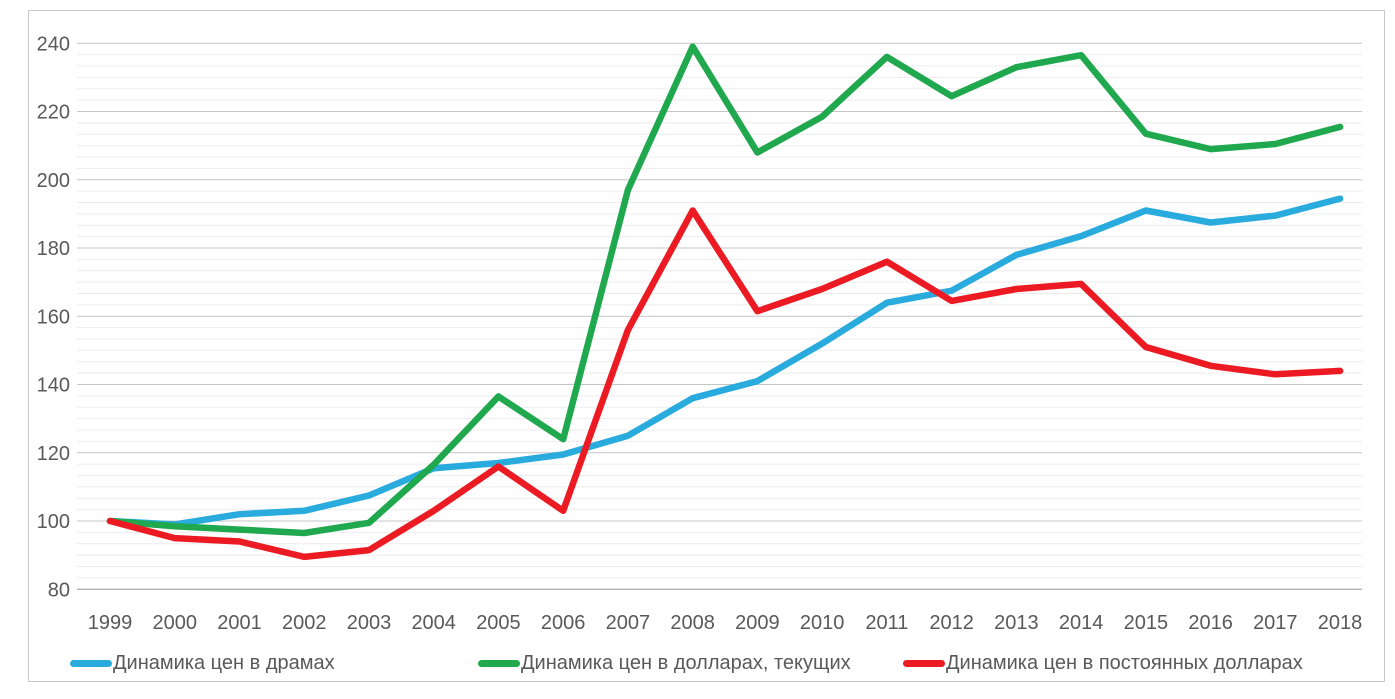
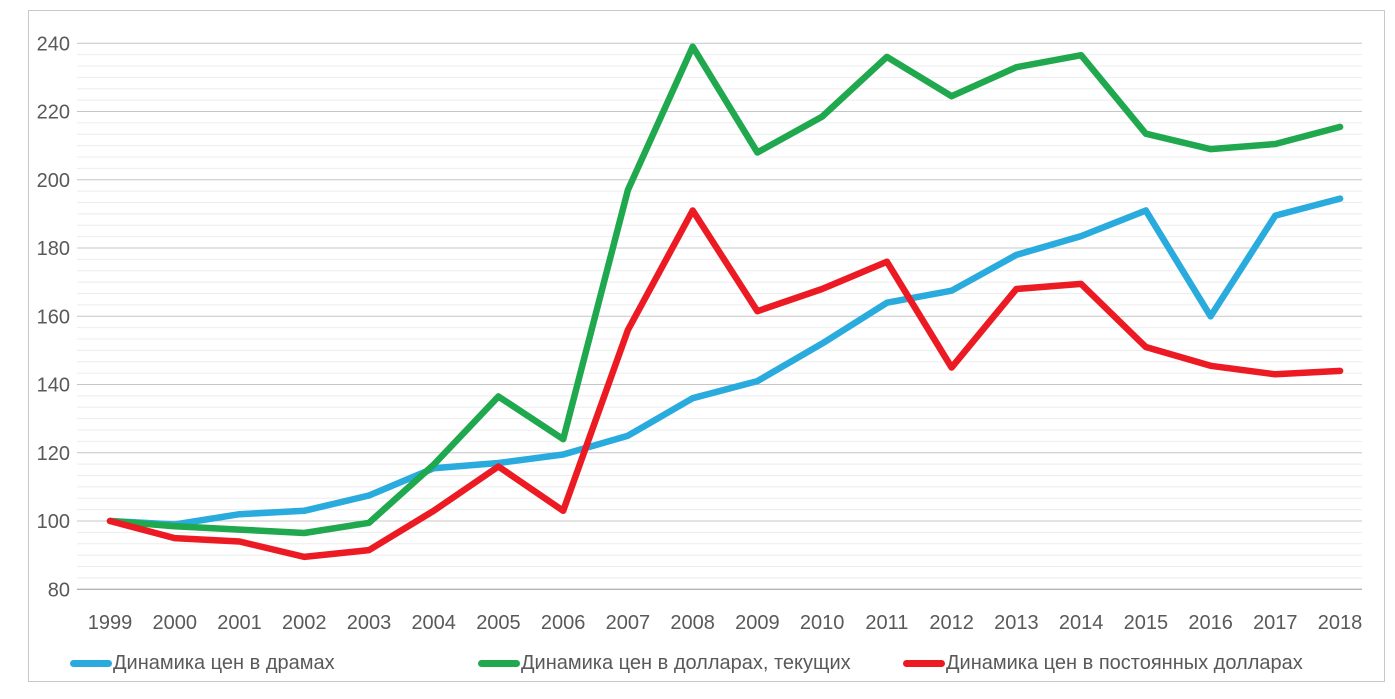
Динамика цен в постоянных долларах/2012: 164 -> 145
Динамика цен в драмах/2016: 188 -> 160
